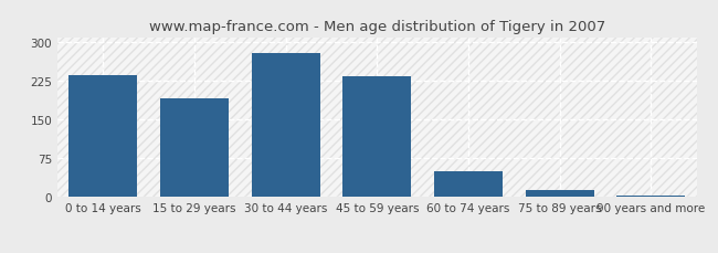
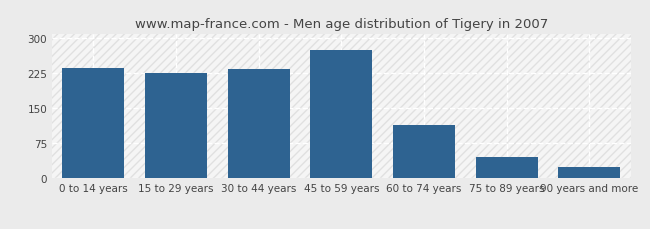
15 to 29 years: 192 -> 225
30 to 44 years: 278 -> 235
45 to 59 years: 234 -> 275
60 to 74 years: 50 -> 115
75 to 89 years: 14 -> 45
90 years and more: 3 -> 25
